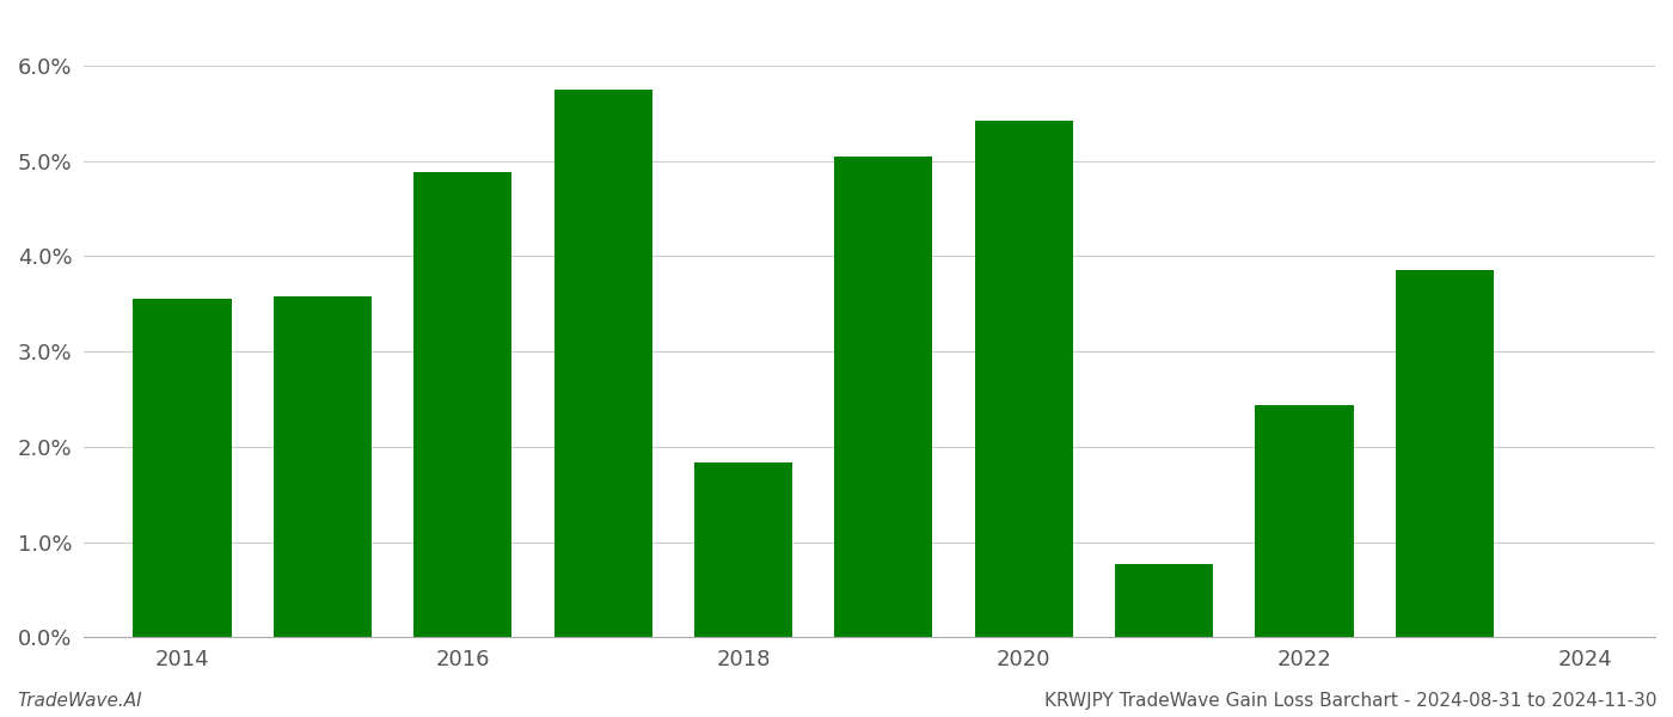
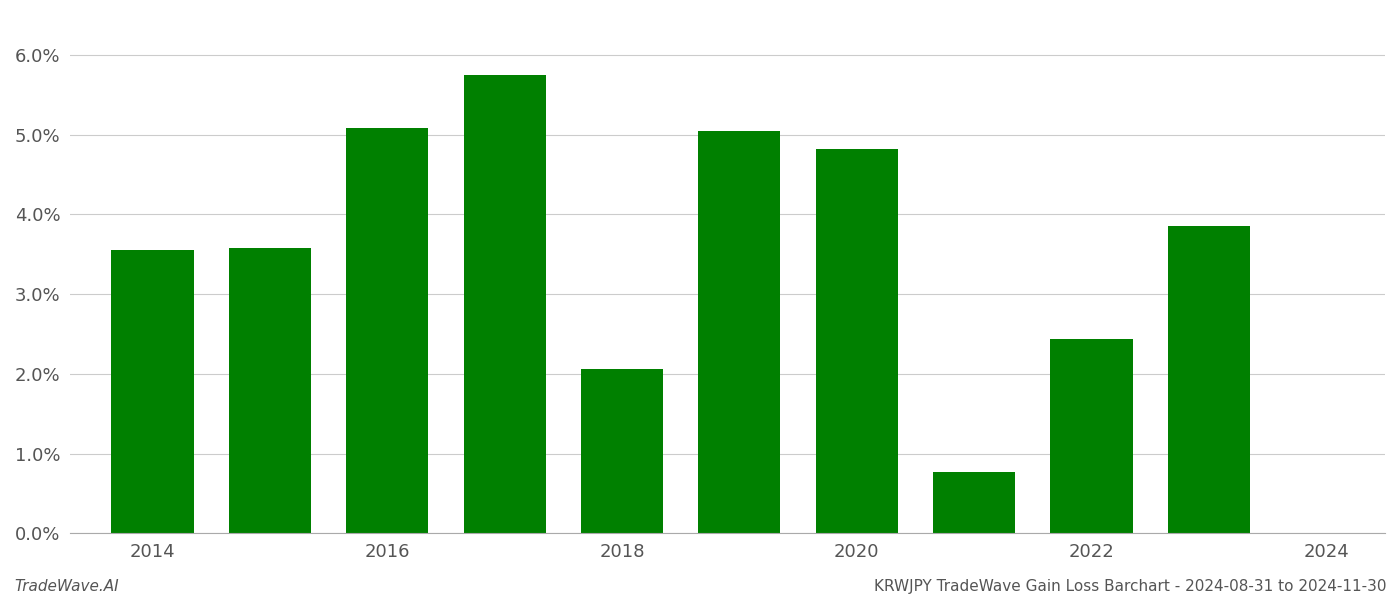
2016: 4.88% -> 5.08%
2018: 1.83% -> 2.06%
2020: 5.42% -> 4.82%
